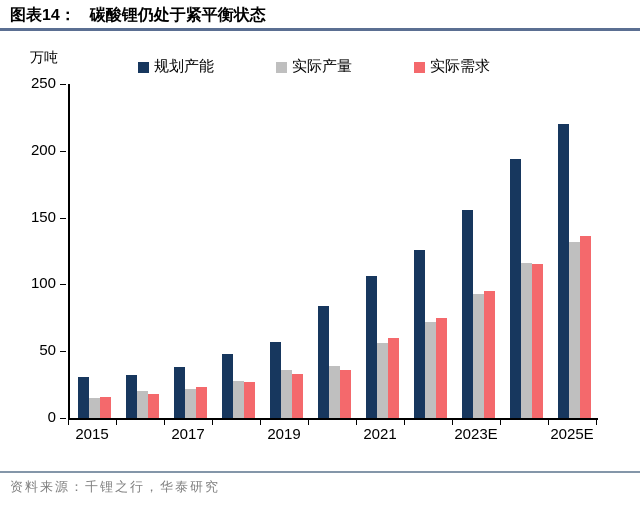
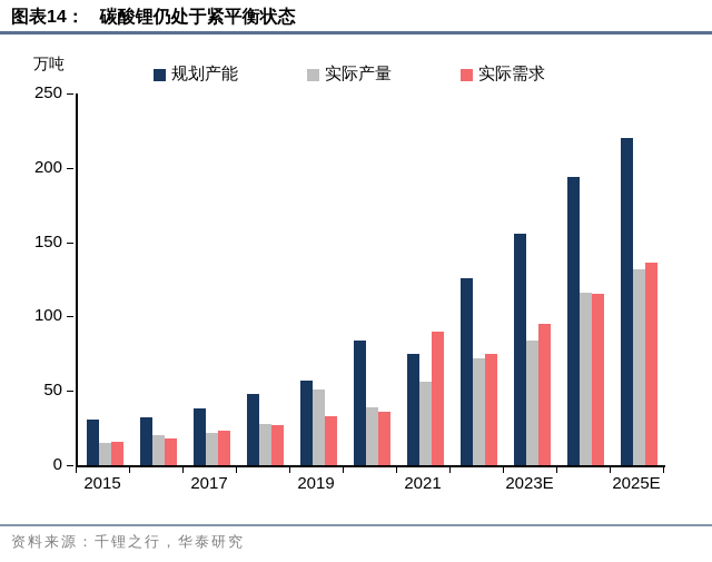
实际产量/2019: 36 -> 51
规划产能/2021: 106 -> 75
实际需求/2021: 60 -> 90
实际产量/2023E: 93 -> 84
